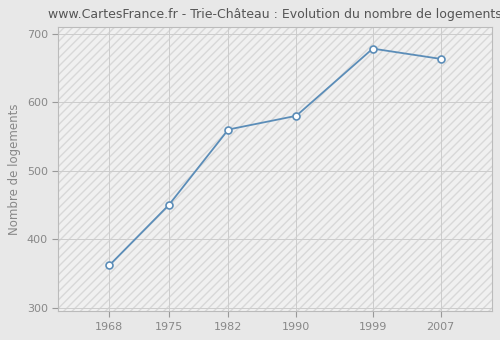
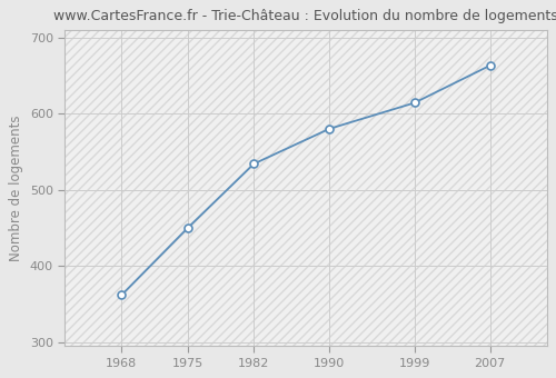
1982: 560 -> 534
1999: 678 -> 614
